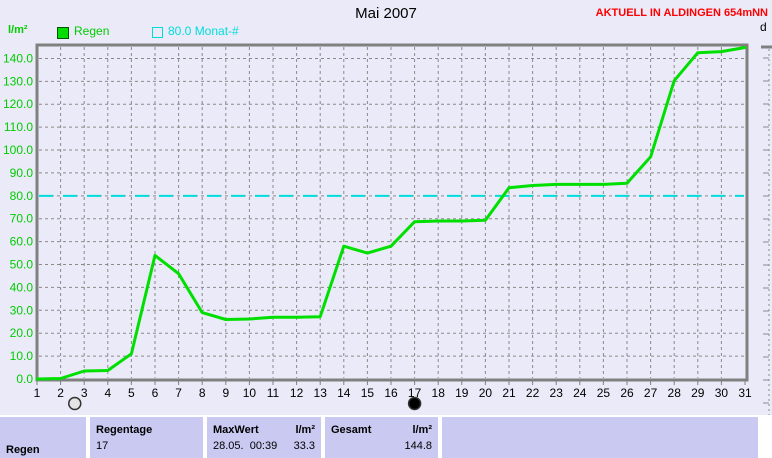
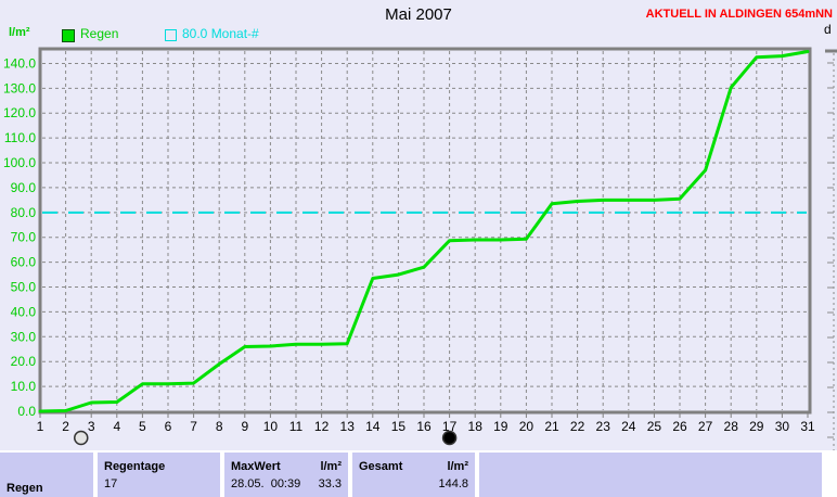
6: 54 -> 11
7: 46 -> 11
8: 29 -> 19
14: 58 -> 54
